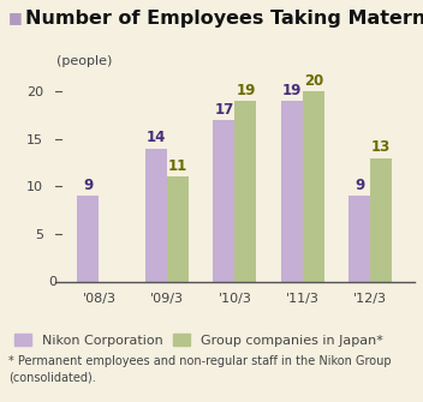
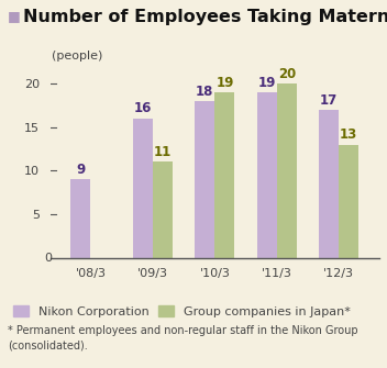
Nikon Corporation/'09/3: 14 -> 16
Nikon Corporation/'10/3: 17 -> 18
Nikon Corporation/'12/3: 9 -> 17
